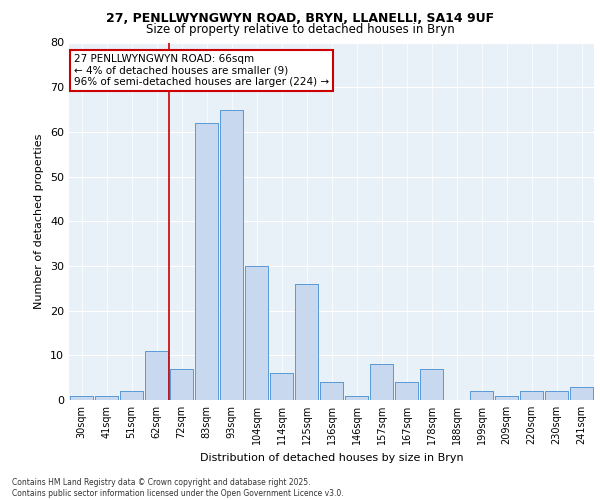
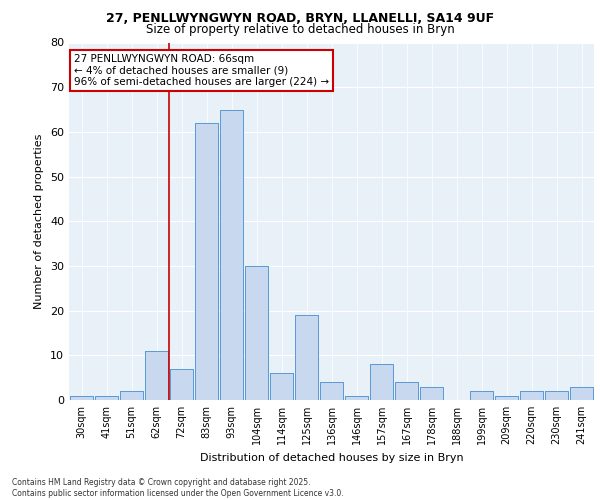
125sqm: 26 -> 19
178sqm: 7 -> 3
